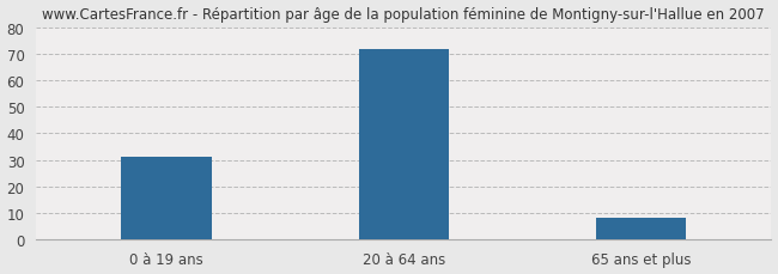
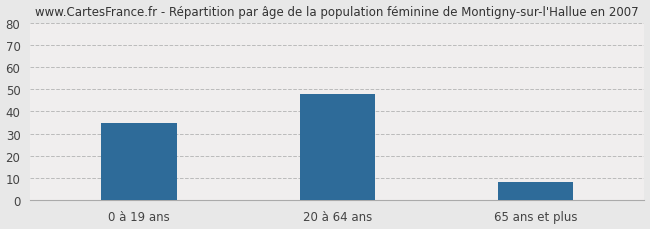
0 à 19 ans: 31 -> 35
20 à 64 ans: 72 -> 48
